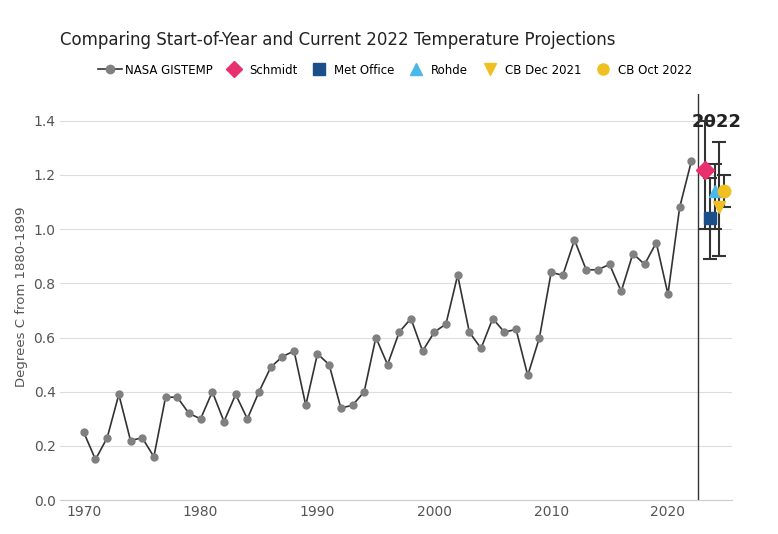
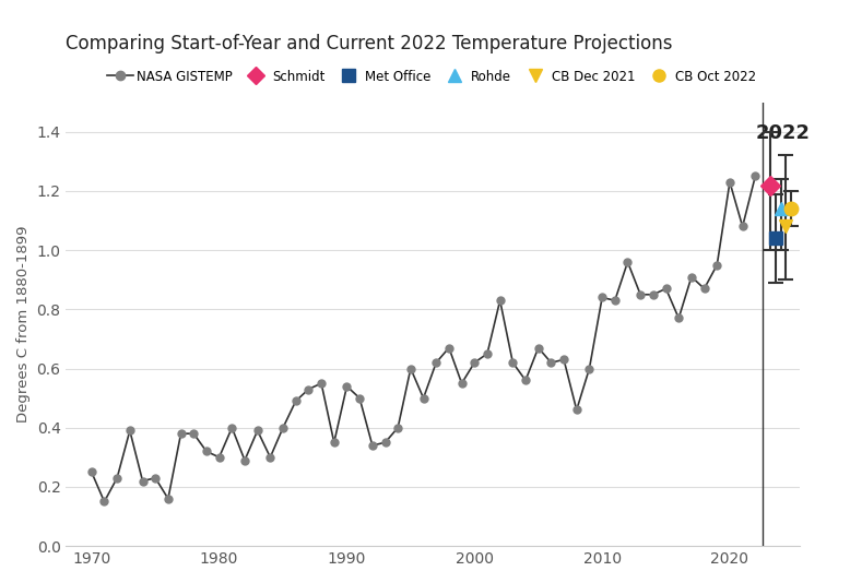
2020: 0.76 -> 1.23
